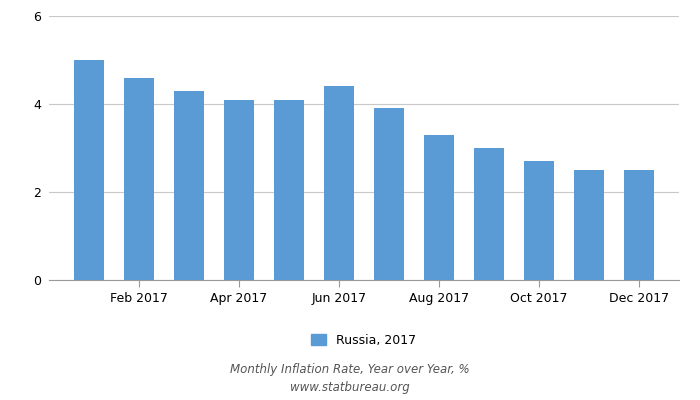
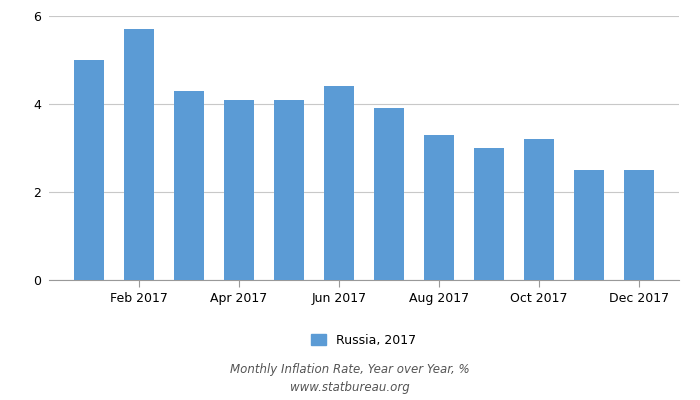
Feb 2017: 4.6 -> 5.7
Oct 2017: 2.7 -> 3.2
